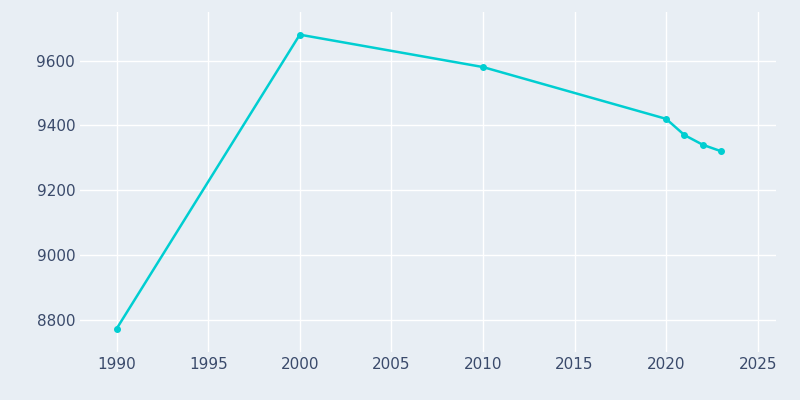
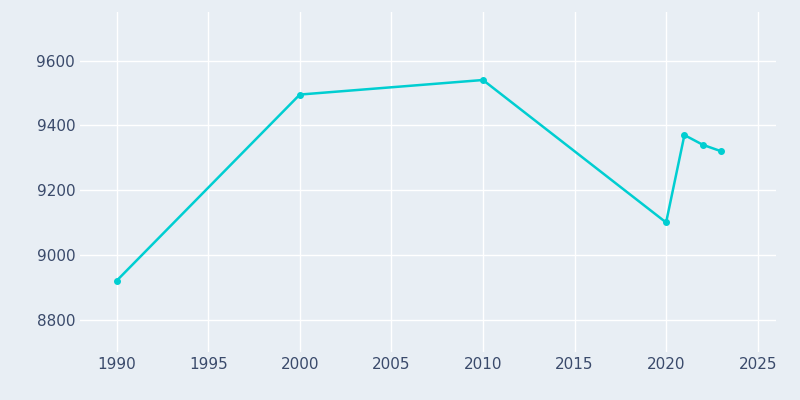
1990: 8772 -> 8920
2000: 9680 -> 9495
2010: 9580 -> 9540
2020: 9420 -> 9100
